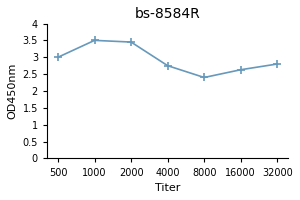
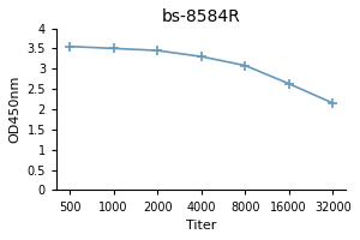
500: 3.00 -> 3.55
4000: 2.75 -> 3.30
8000: 2.40 -> 3.08
32000: 2.80 -> 2.15
